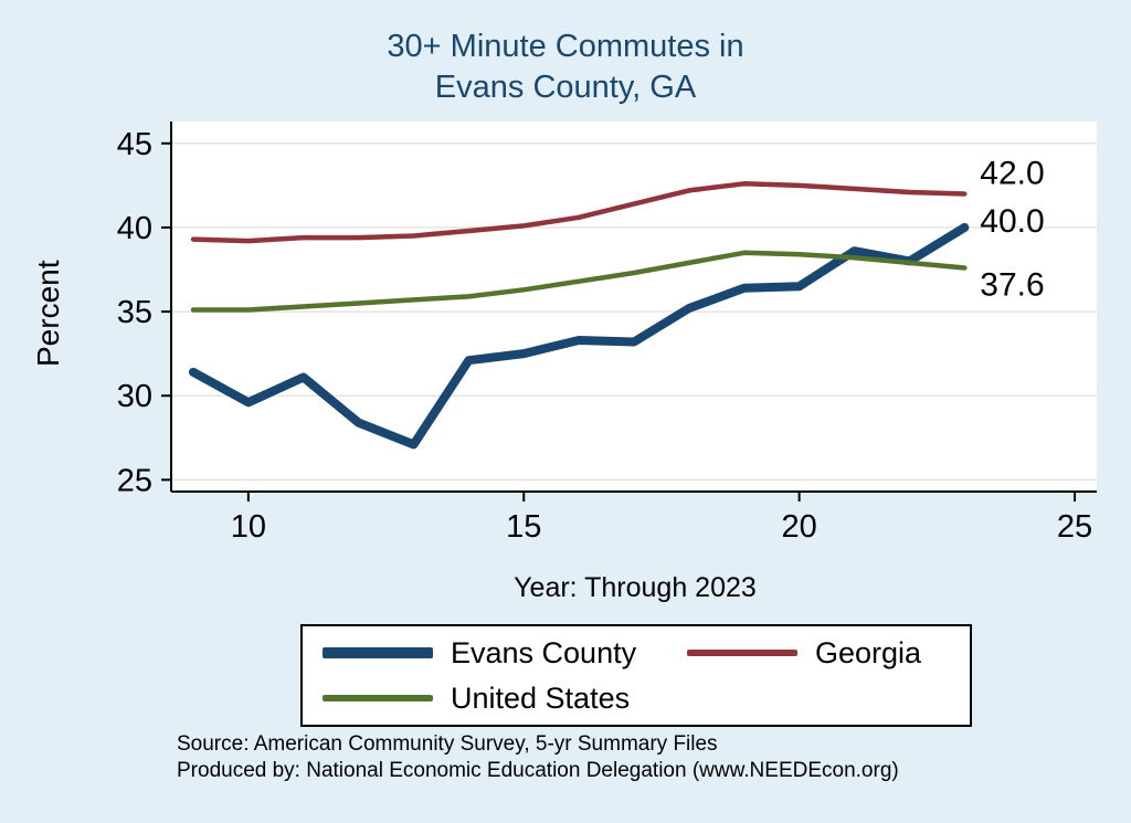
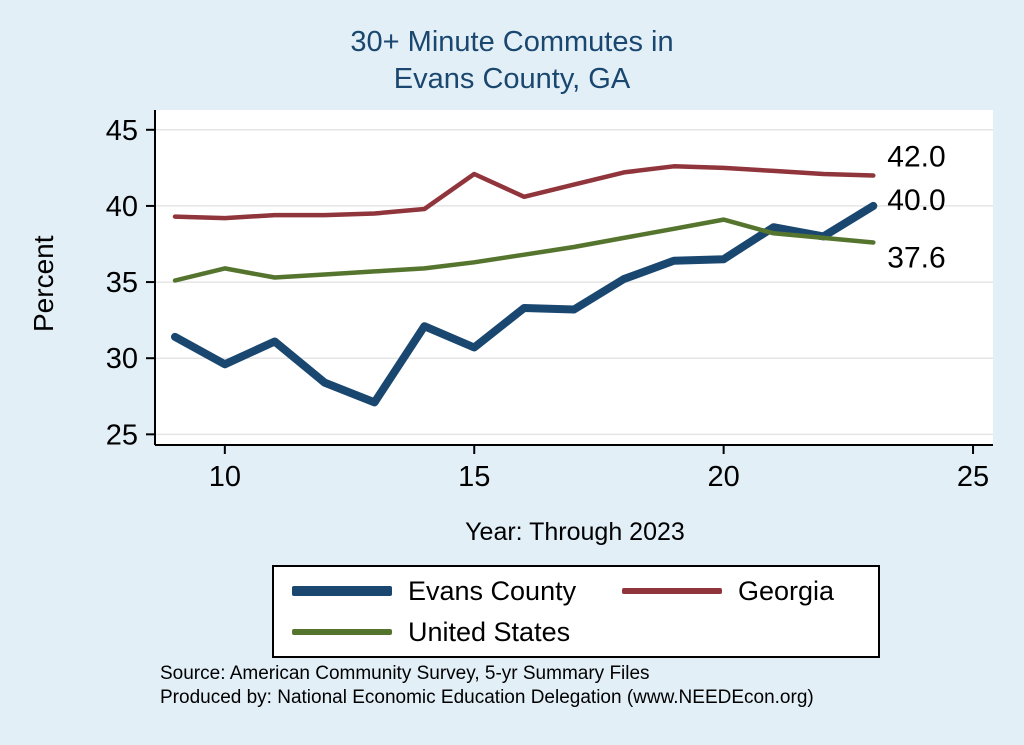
United States/10: 35.1 -> 35.9
Evans County/15: 32.5 -> 30.7
Georgia/15: 40.1 -> 42.1
United States/20: 38.4 -> 39.1
